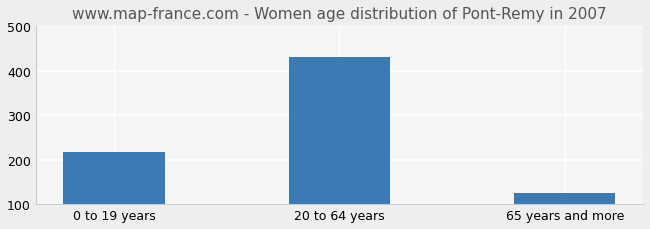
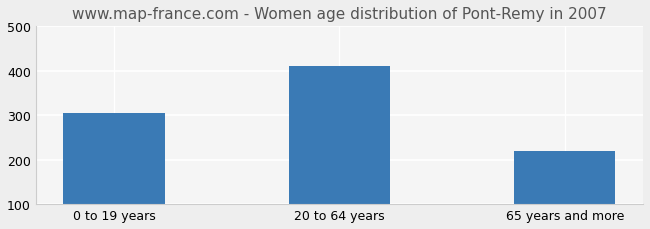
0 to 19 years: 218 -> 305
20 to 64 years: 432 -> 410
65 years and more: 125 -> 220
